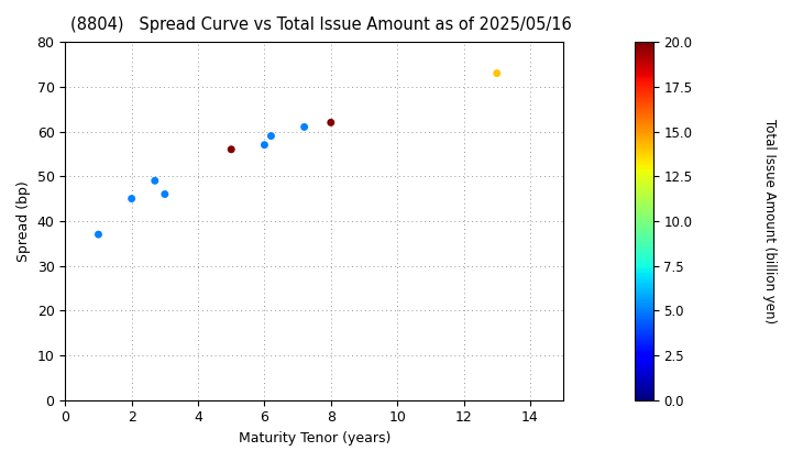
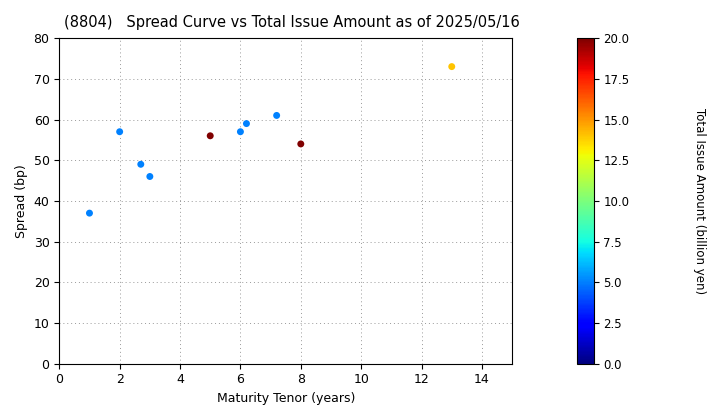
2: 45 -> 57
8: 62 -> 54
